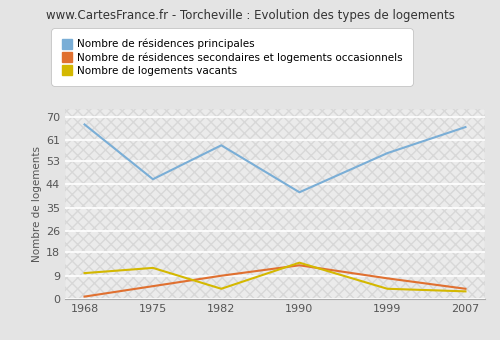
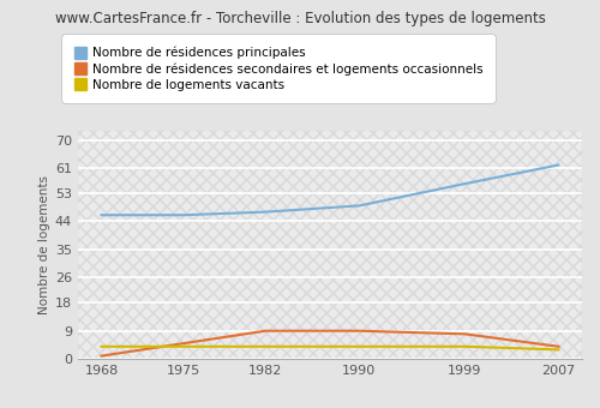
Nombre de résidences principales/1968: 67 -> 46
Nombre de logements vacants/1968: 10 -> 4
Nombre de logements vacants/1975: 12 -> 4
Nombre de résidences principales/1982: 59 -> 47
Nombre de résidences principales/1990: 41 -> 49
Nombre de résidences secondaires et logements occasionnels/1990: 13 -> 9
Nombre de logements vacants/1990: 14 -> 4
Nombre de résidences principales/2007: 66 -> 62
